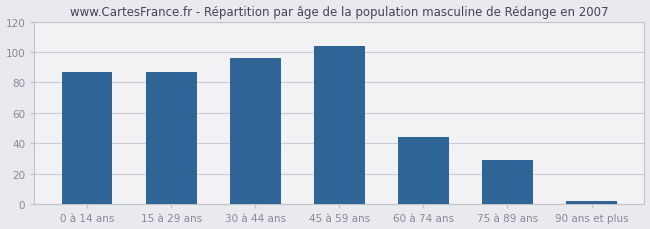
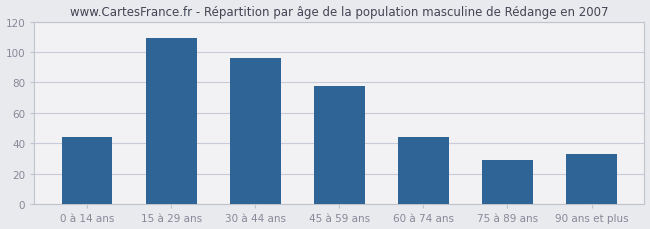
0 à 14 ans: 87 -> 44
15 à 29 ans: 87 -> 109
45 à 59 ans: 104 -> 78
90 ans et plus: 2 -> 33
